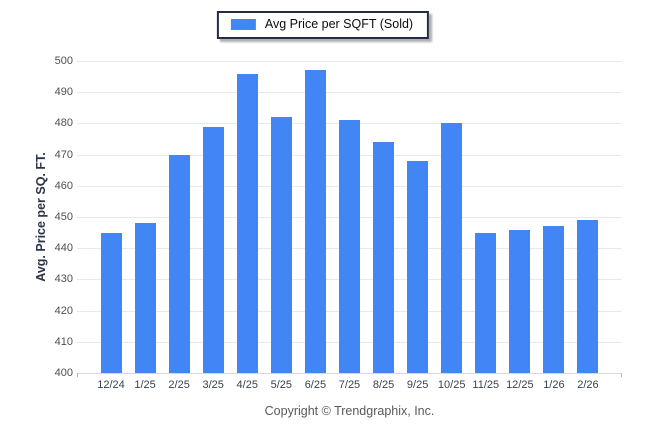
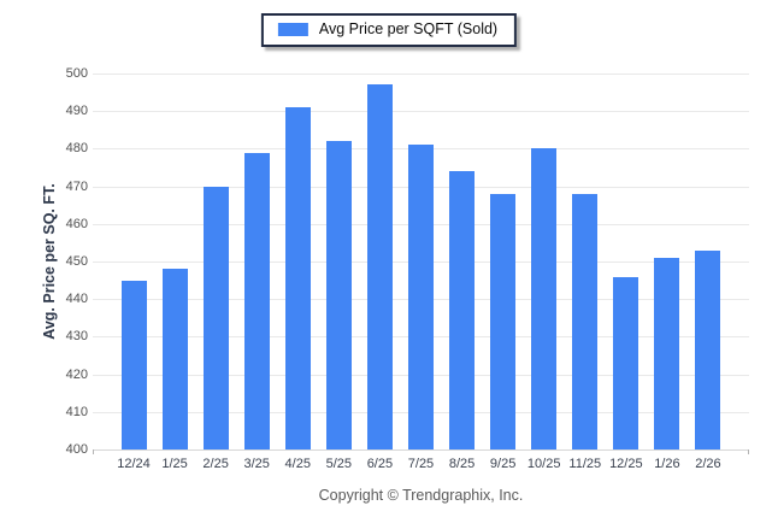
4/25: 496 -> 491
11/25: 445 -> 468
1/26: 447 -> 451
2/26: 449 -> 453
